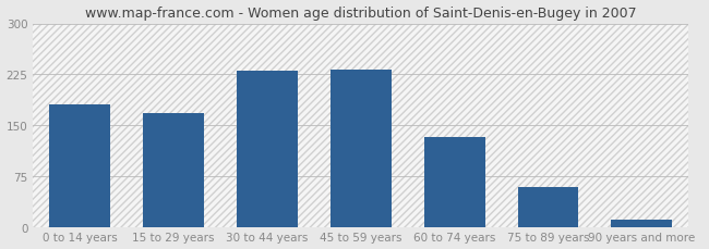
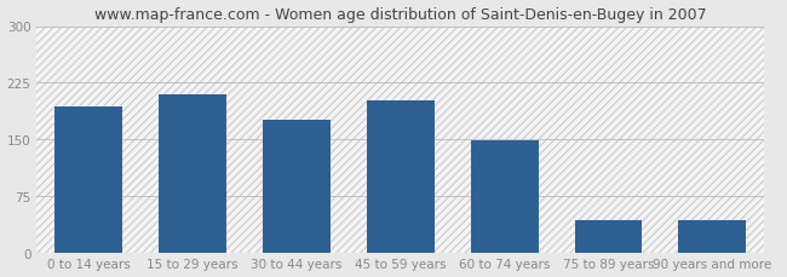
0 to 14 years: 181 -> 194
15 to 29 years: 168 -> 210
30 to 44 years: 230 -> 176
45 to 59 years: 232 -> 202
60 to 74 years: 133 -> 148
75 to 89 years: 58 -> 42
90 years and more: 10 -> 42
